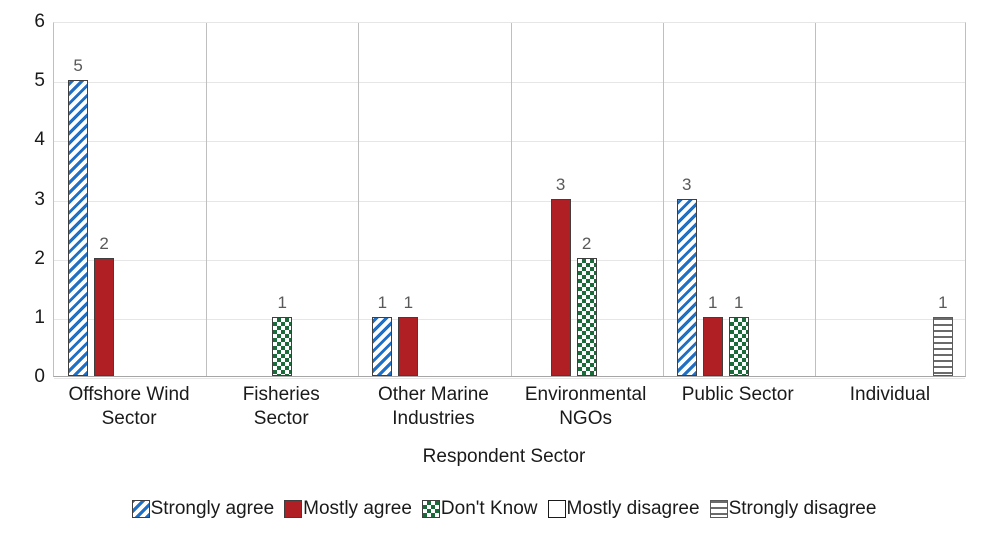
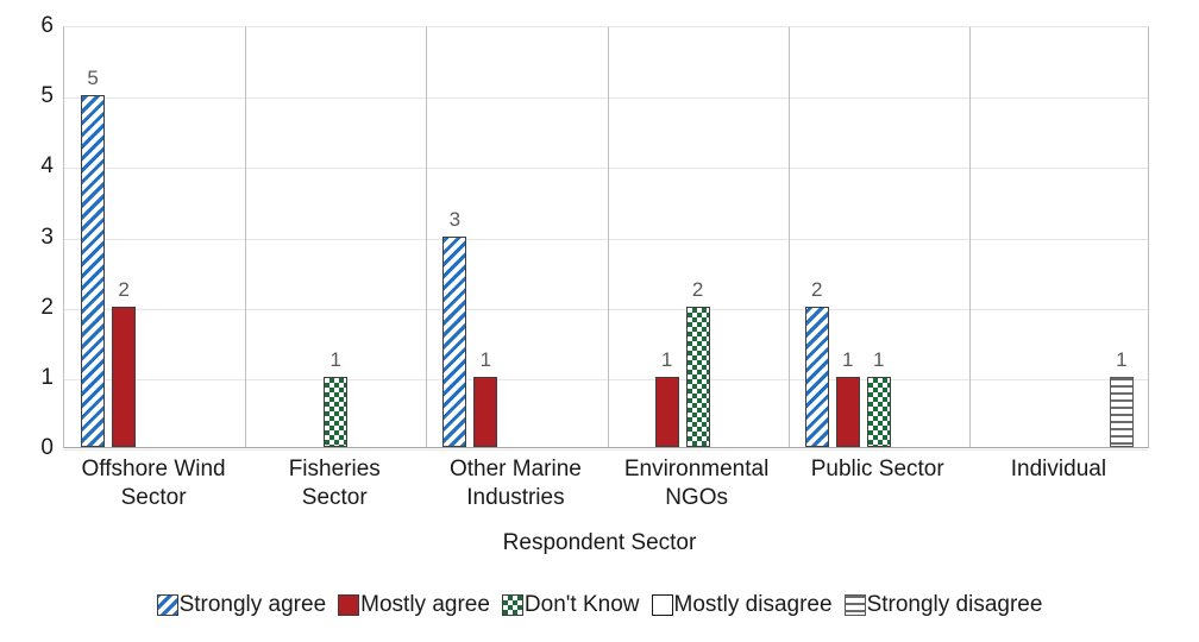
Strongly agree/Other Marine Industries: 1 -> 3
Mostly agree/Environmental NGOs: 3 -> 1
Strongly agree/Public Sector: 3 -> 2
